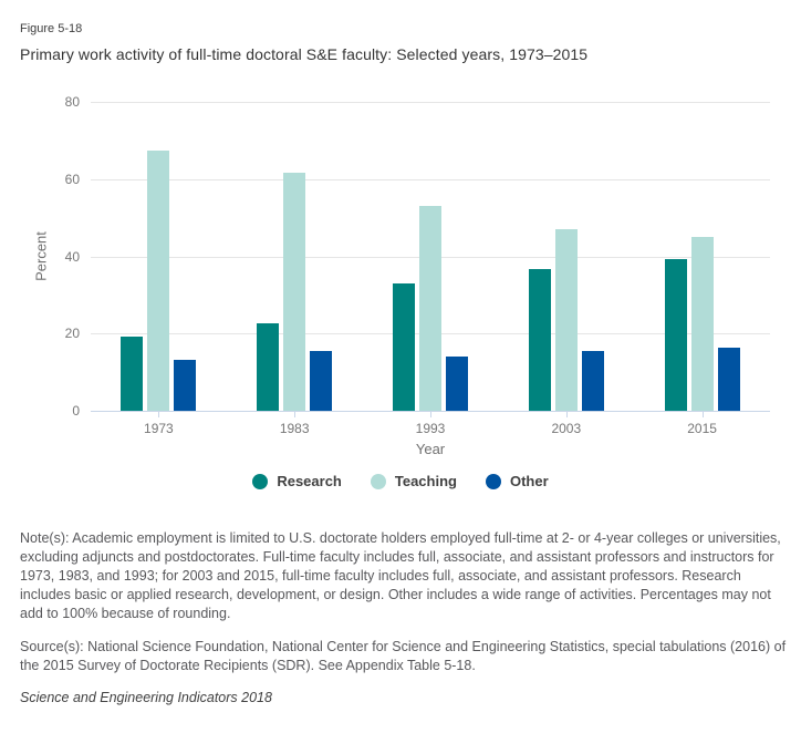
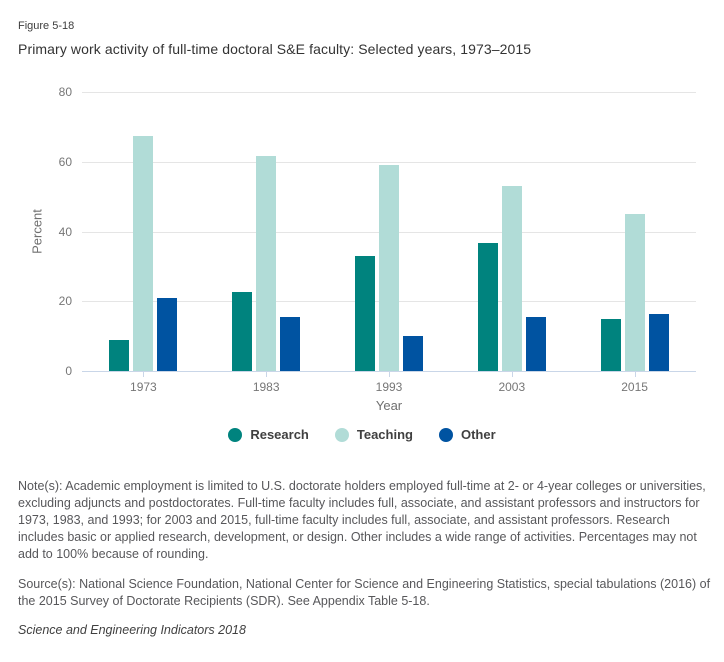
Research/1973: 19 -> 9
Other/1973: 13 -> 21
Teaching/1993: 53 -> 59
Other/1993: 14 -> 10
Teaching/2003: 47 -> 53
Research/2015: 39 -> 15
